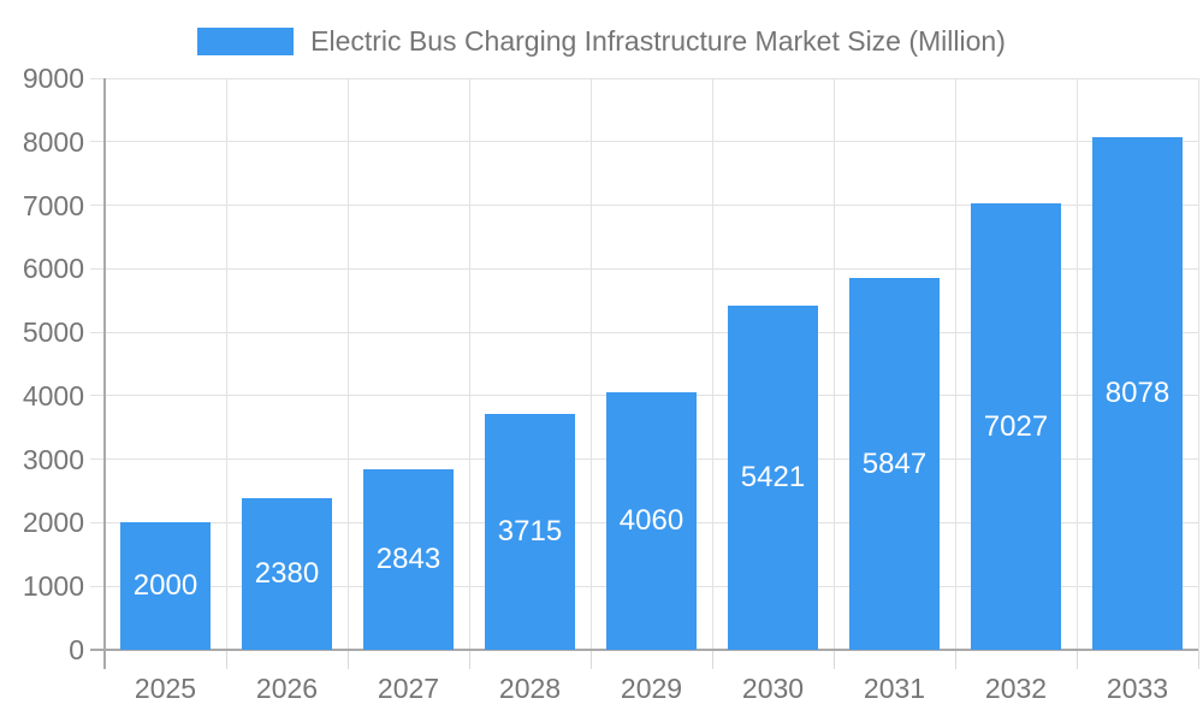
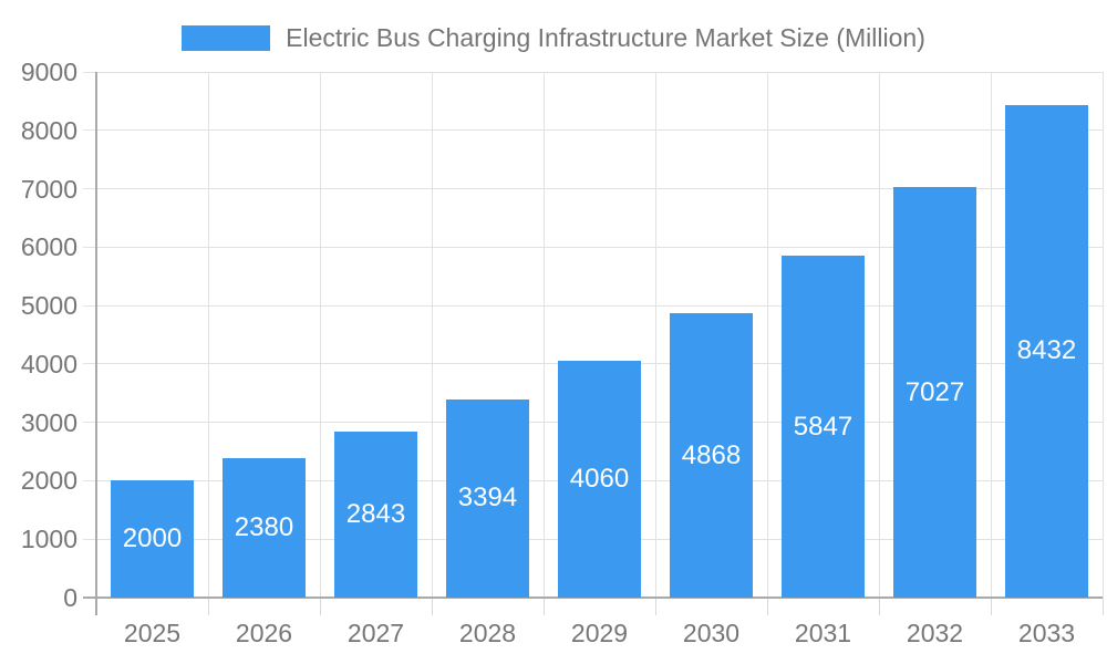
2028: 3715 -> 3394
2030: 5421 -> 4868
2033: 8078 -> 8432
